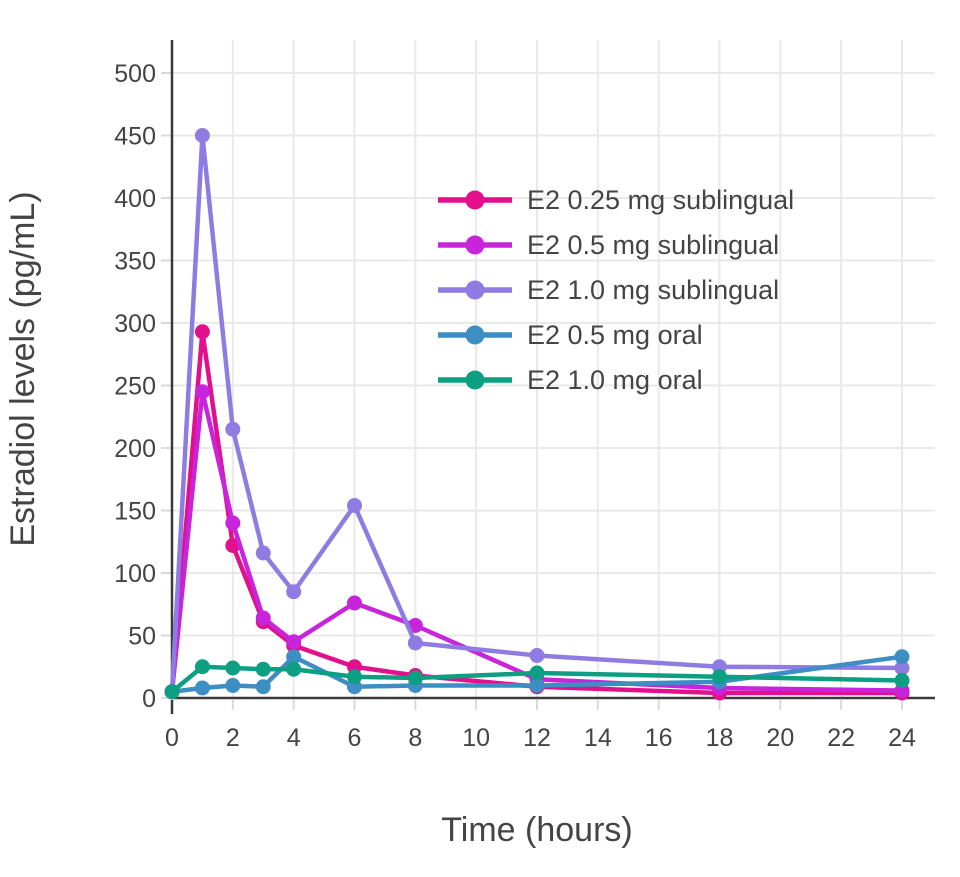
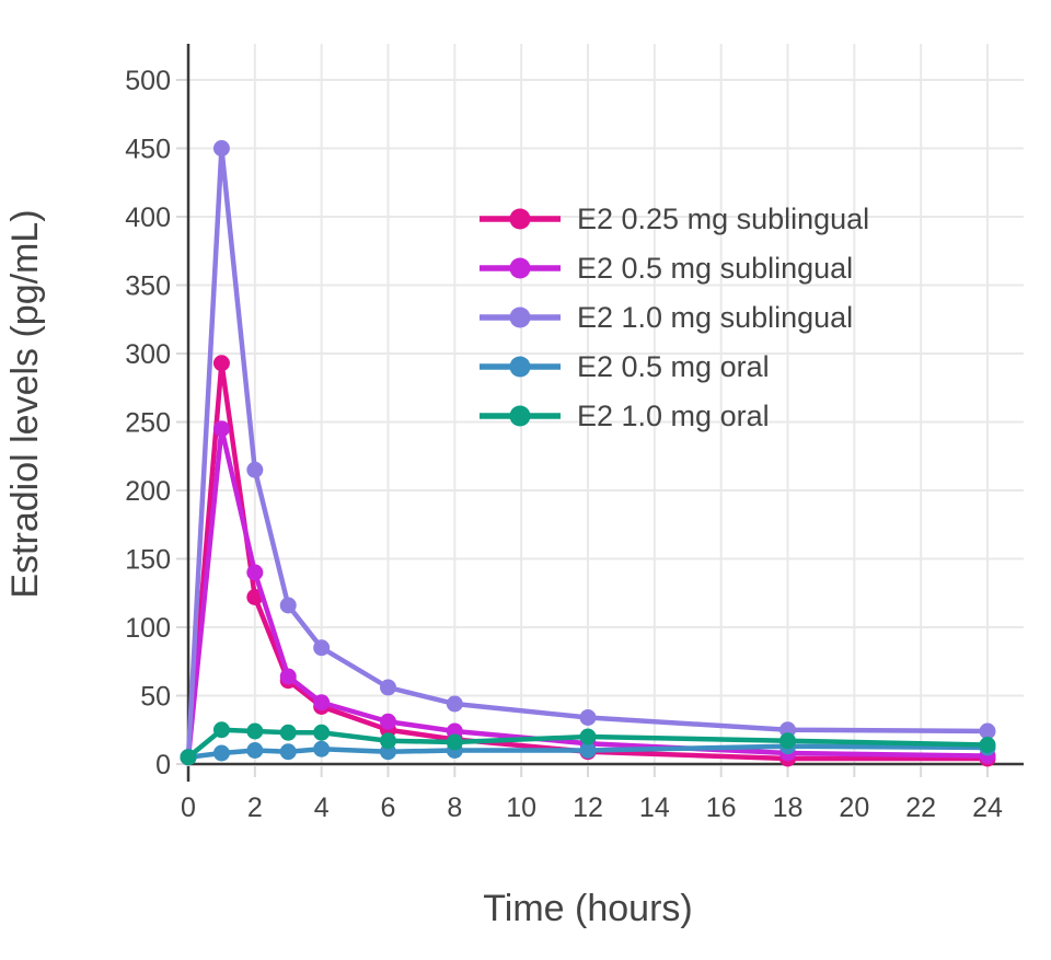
E2 0.5 mg oral/4: 33 -> 11
E2 0.5 mg sublingual/6: 76 -> 31
E2 1.0 mg sublingual/6: 154 -> 56
E2 0.5 mg sublingual/8: 58 -> 24
E2 0.5 mg oral/24: 33 -> 12
